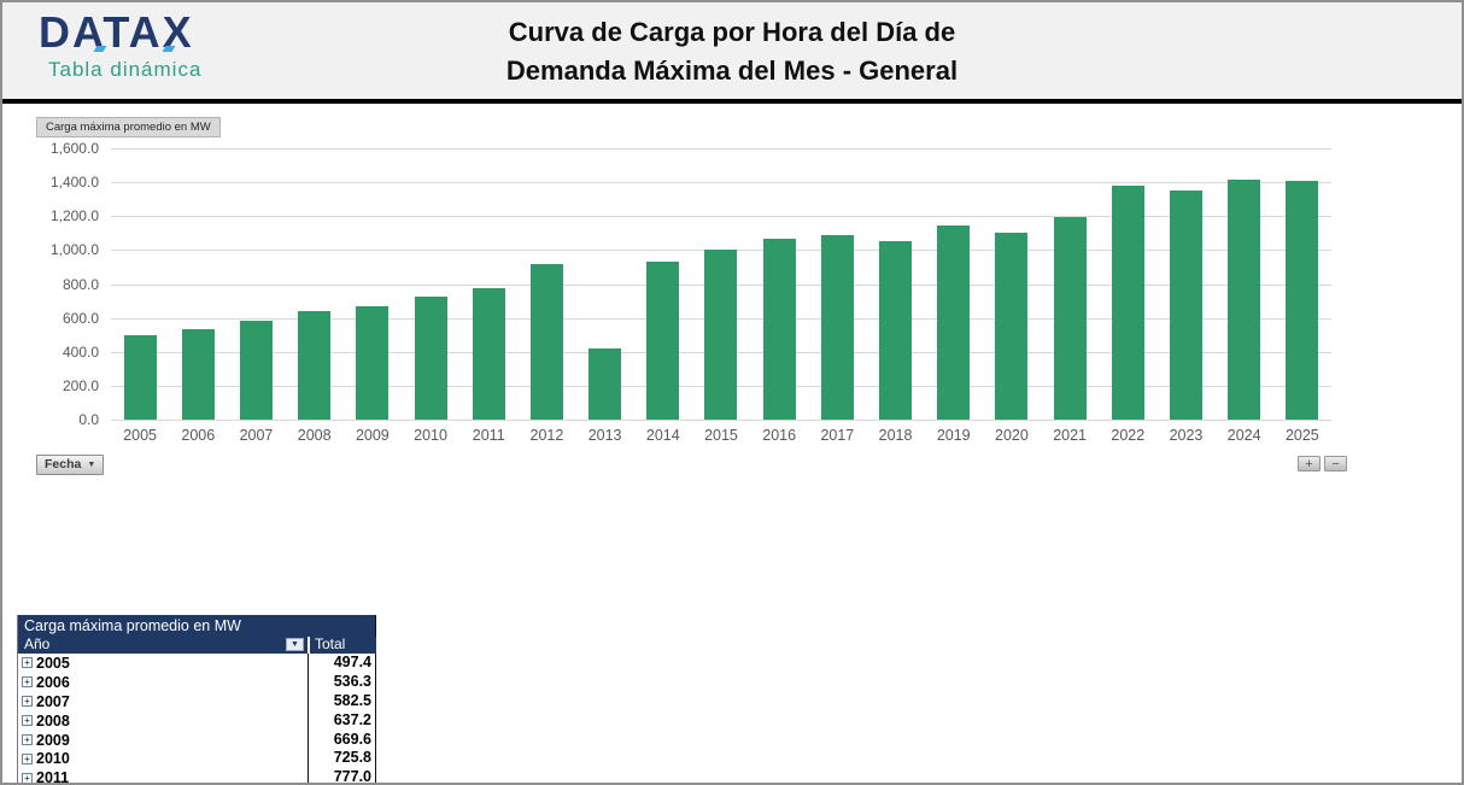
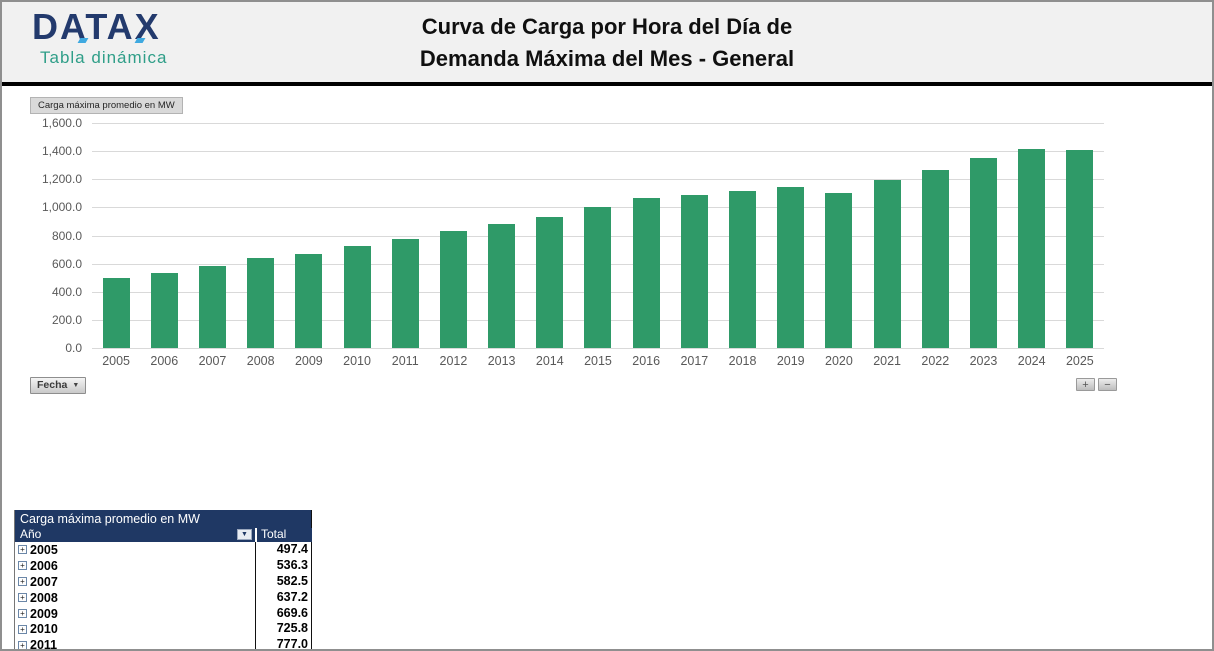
2012: 920 -> 830
2013: 420 -> 880
2018: 1050 -> 1120
2022: 1380 -> 1260
